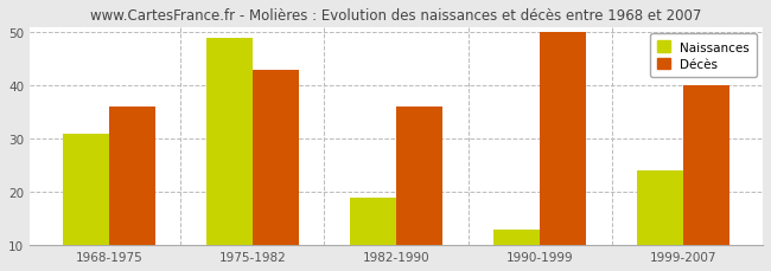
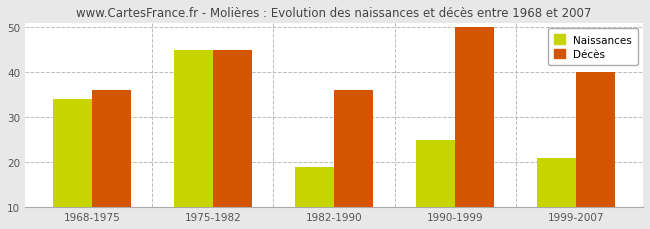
Naissances/1968-1975: 31 -> 34
Naissances/1975-1982: 49 -> 45
Décès/1975-1982: 43 -> 45
Naissances/1990-1999: 13 -> 25
Naissances/1999-2007: 24 -> 21
